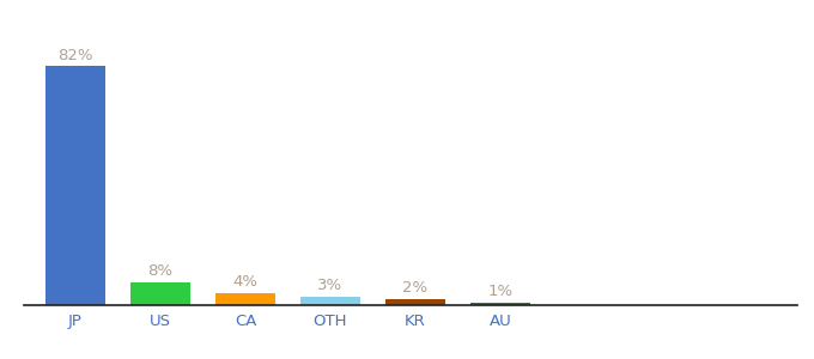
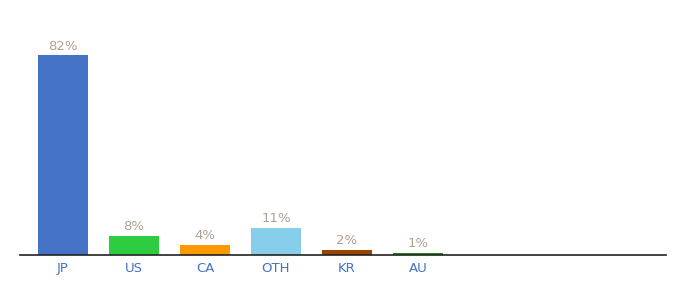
OTH: 3% -> 11%
